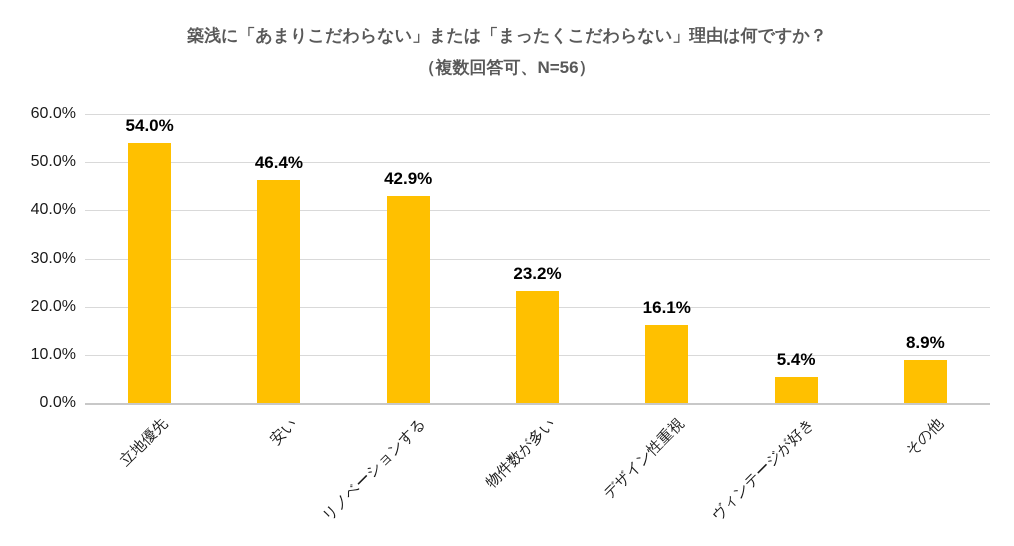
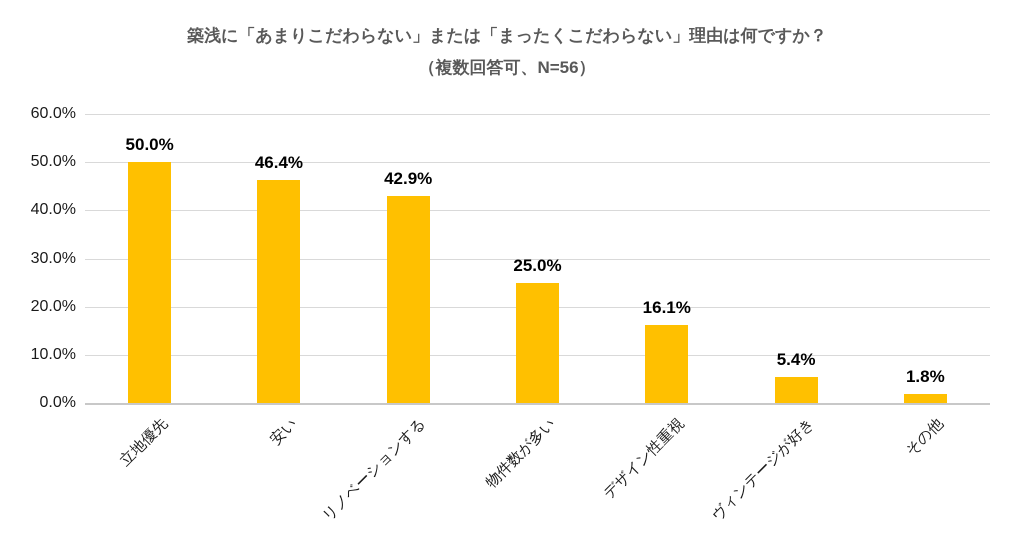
立地優先: 54.0% -> 50.0%
物件数が多い: 23.2% -> 25.0%
その他: 8.9% -> 1.8%
